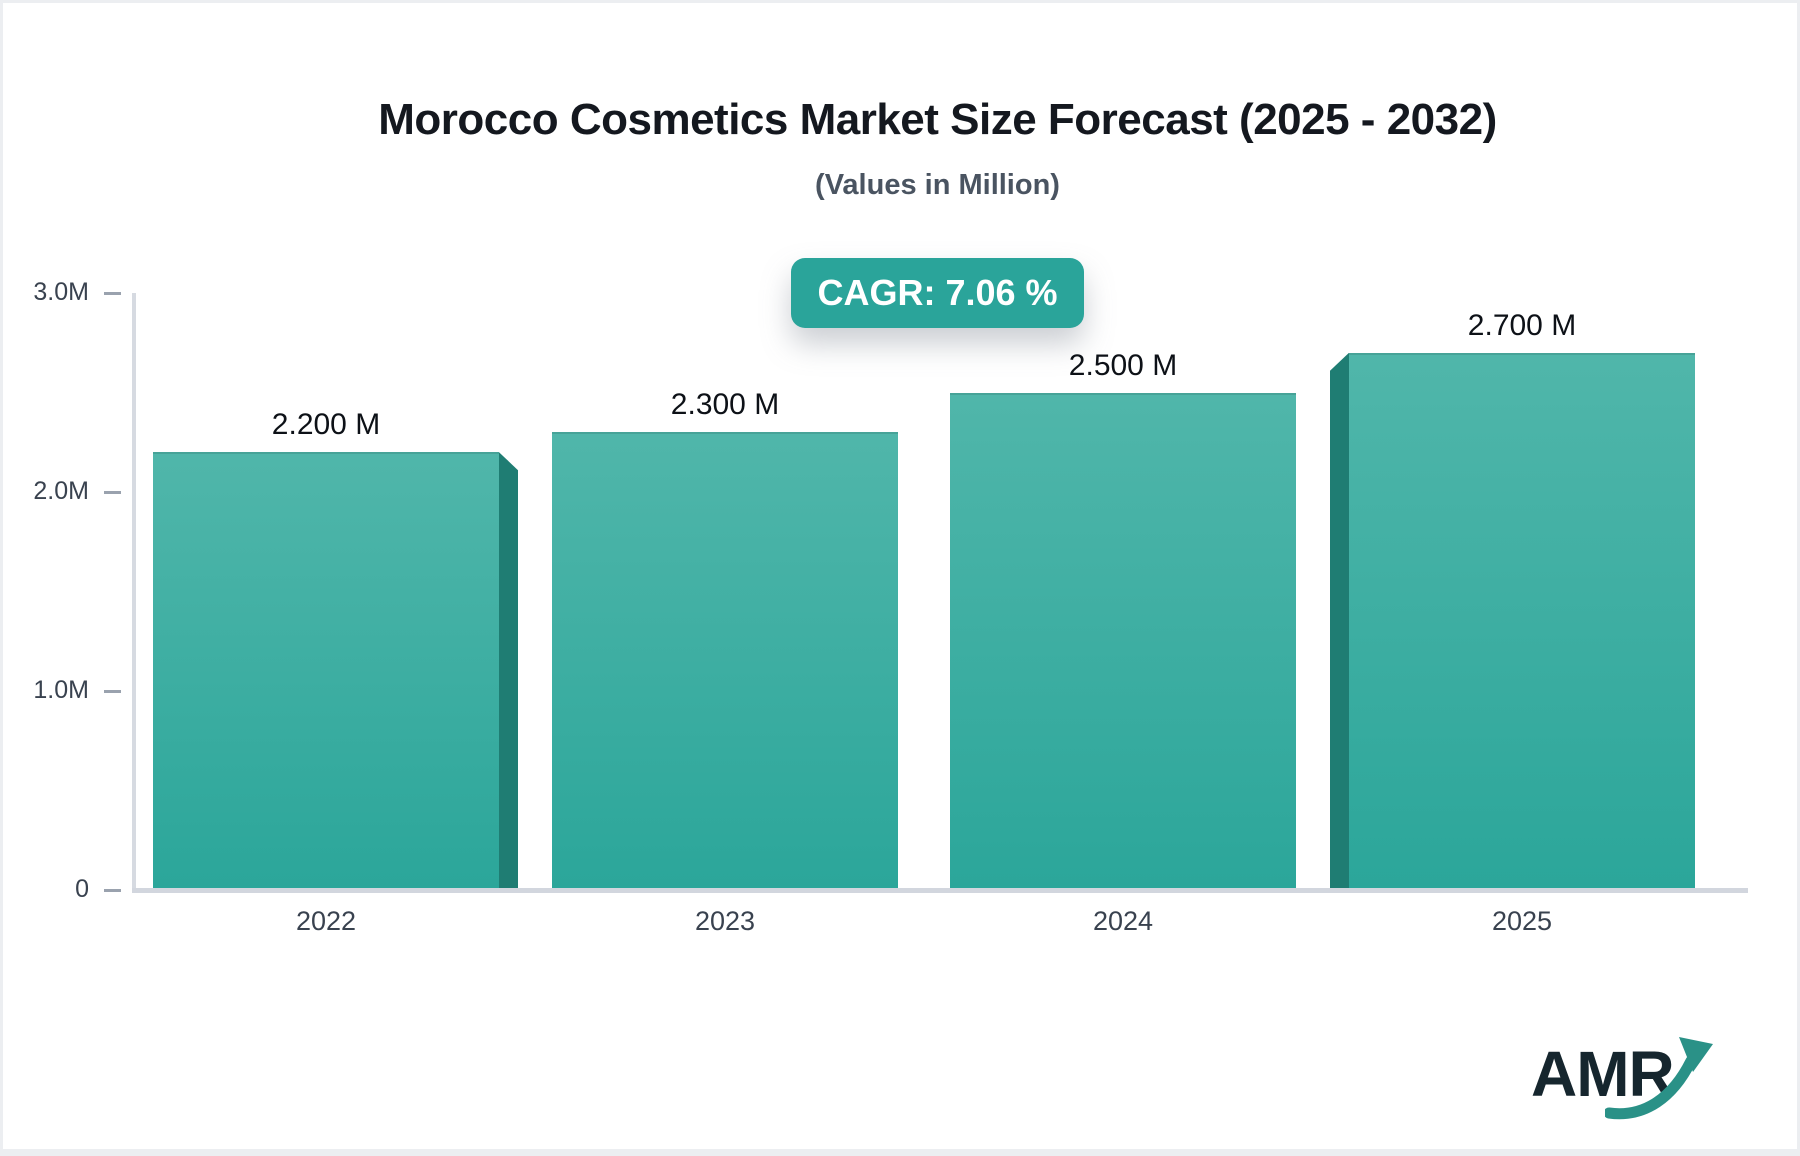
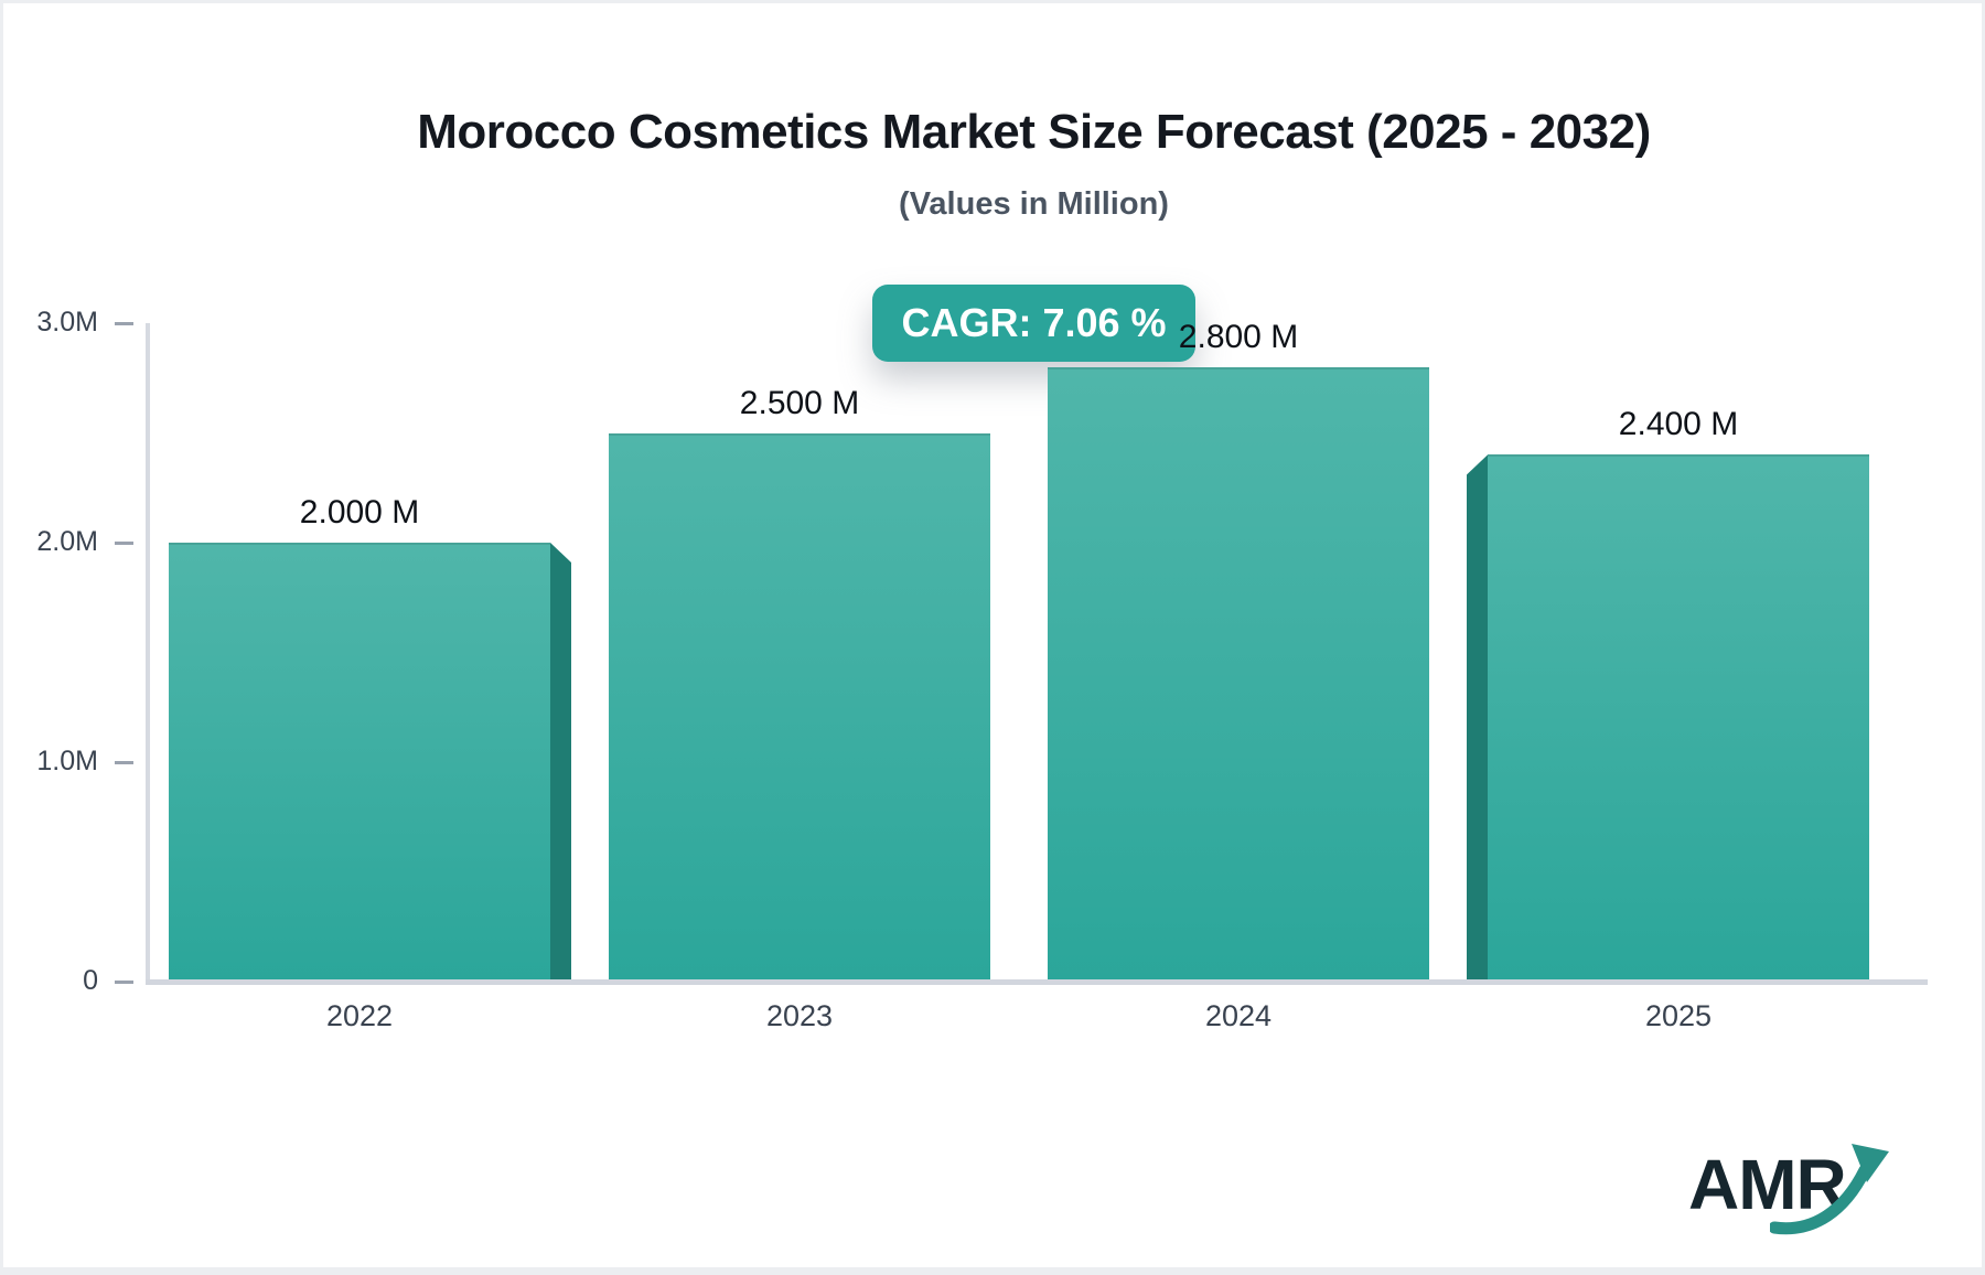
2022: 2.200 -> 2.000
2023: 2.300 -> 2.500
2024: 2.500 -> 2.800
2025: 2.700 -> 2.400
